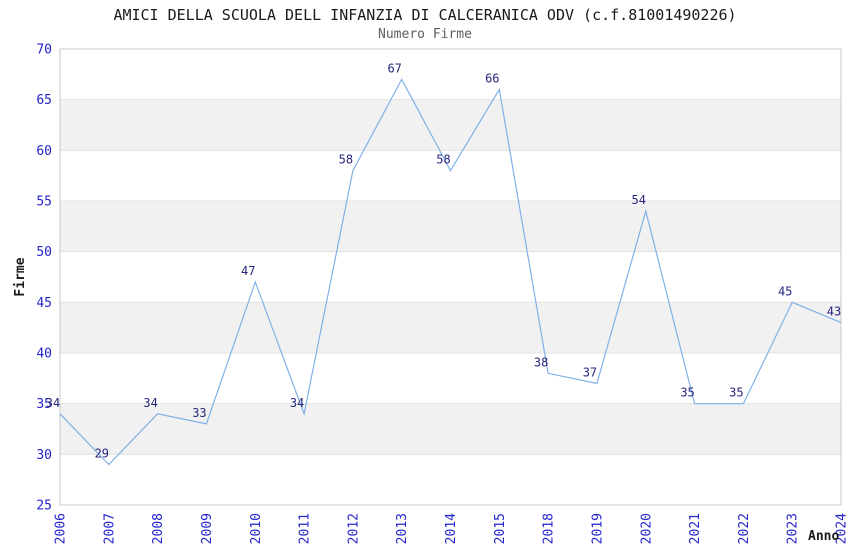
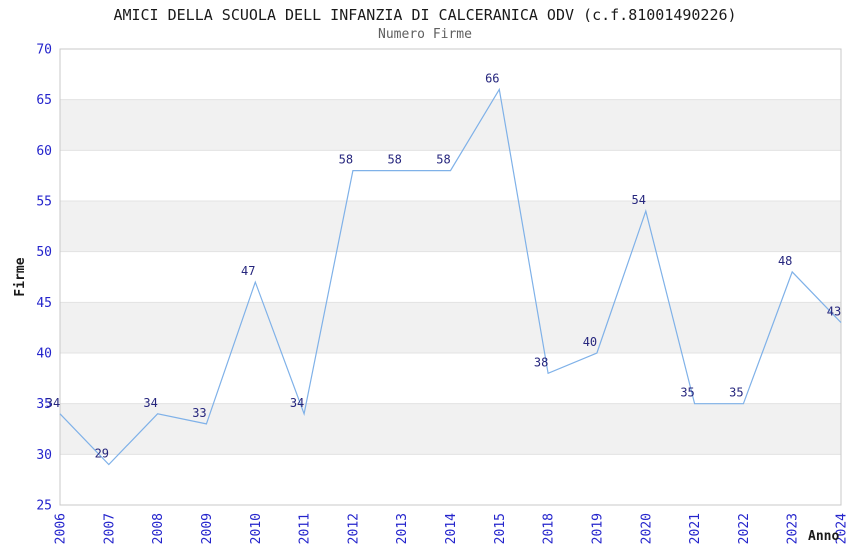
2013: 67 -> 58
2019: 37 -> 40
2023: 45 -> 48
